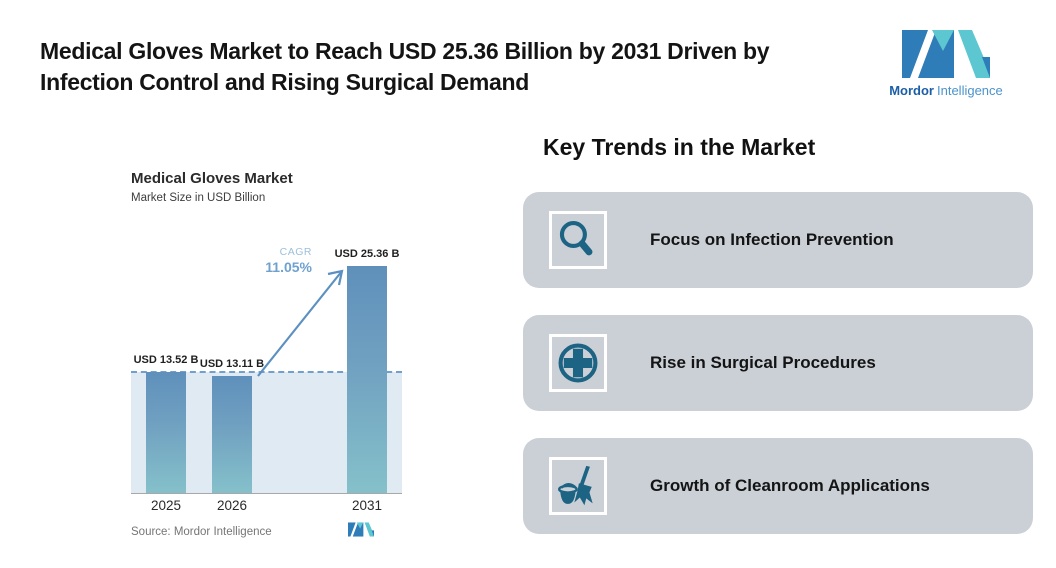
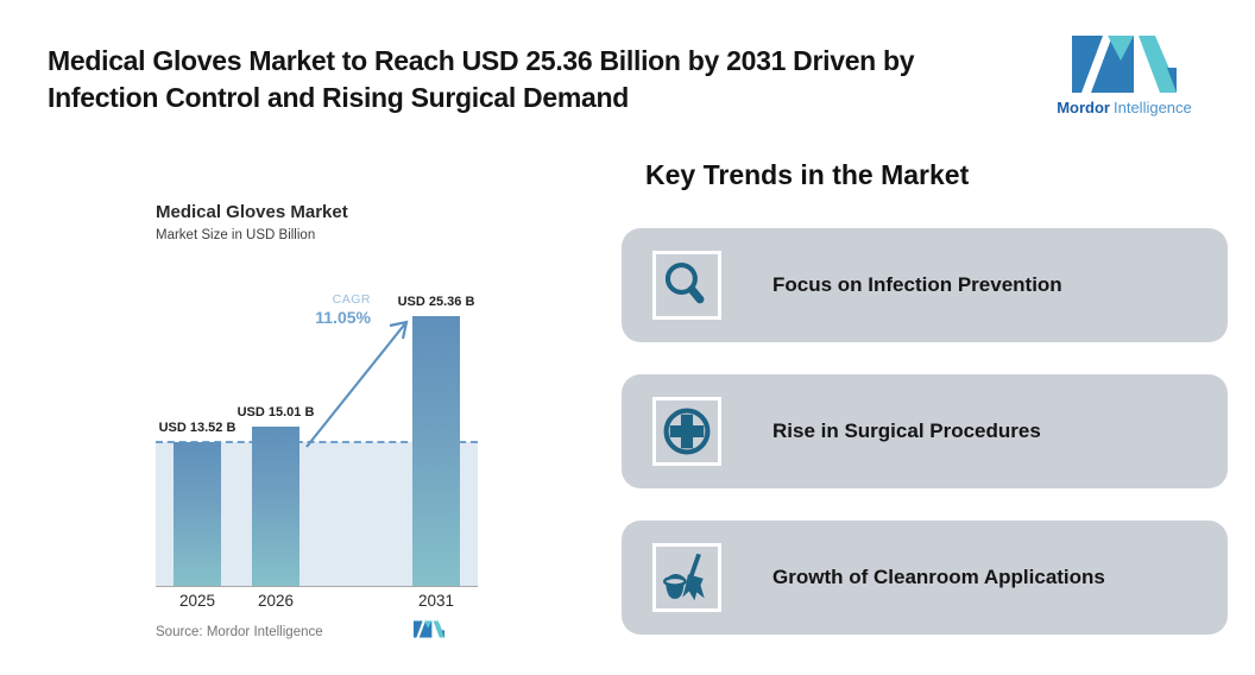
2026: 13.11 -> 15.01
